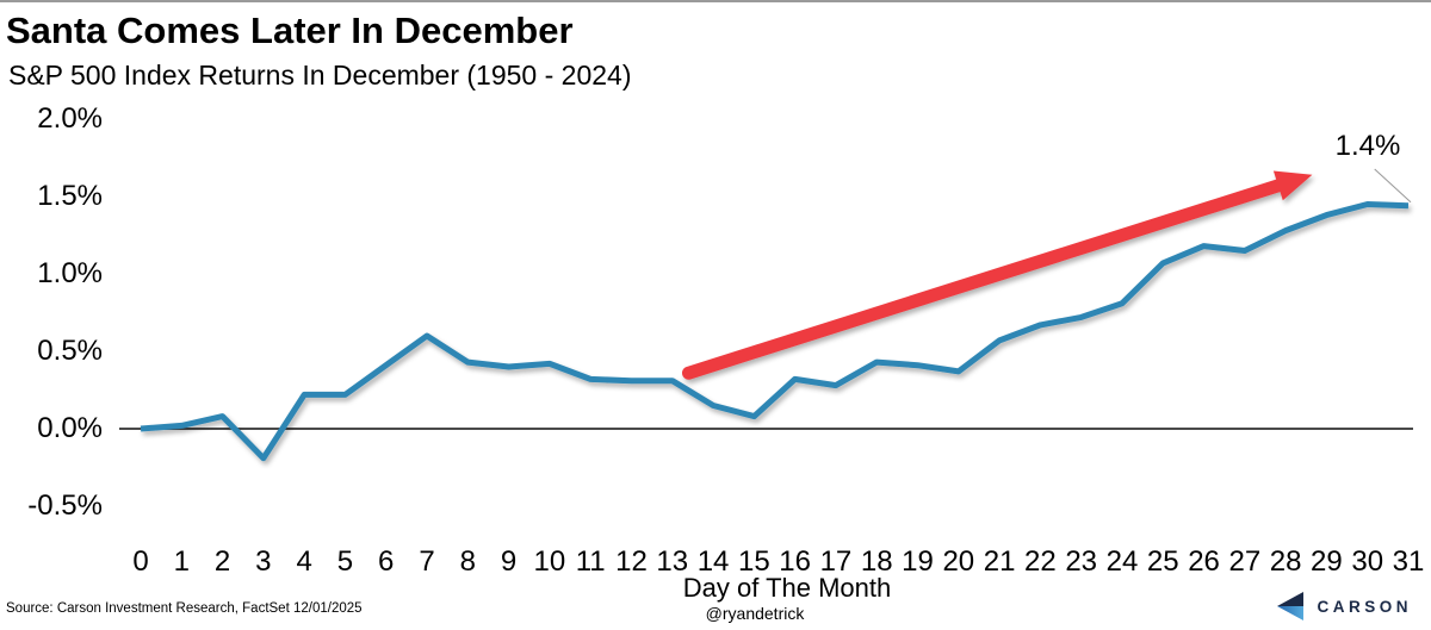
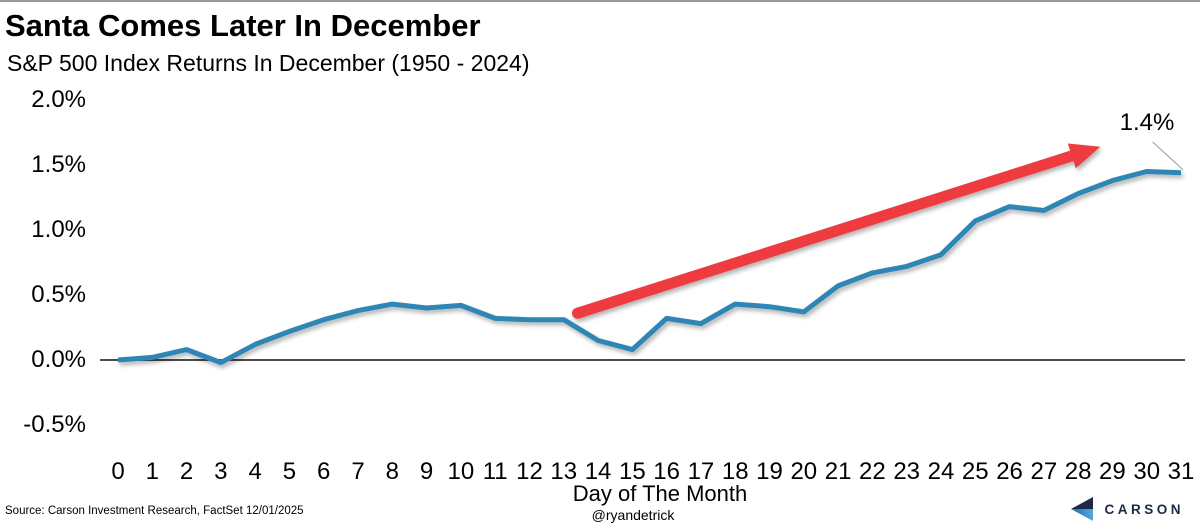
3: -0.19% -> -0.02%
4: 0.22% -> 0.12%
6: 0.41% -> 0.31%
7: 0.60% -> 0.38%
